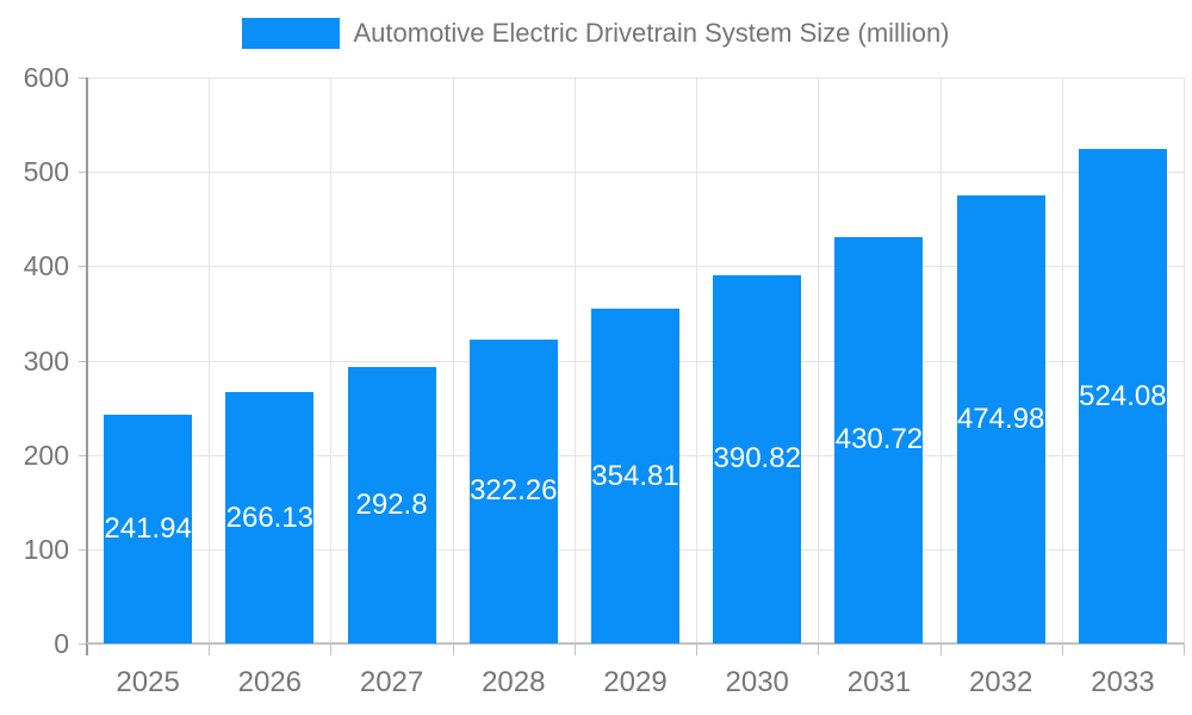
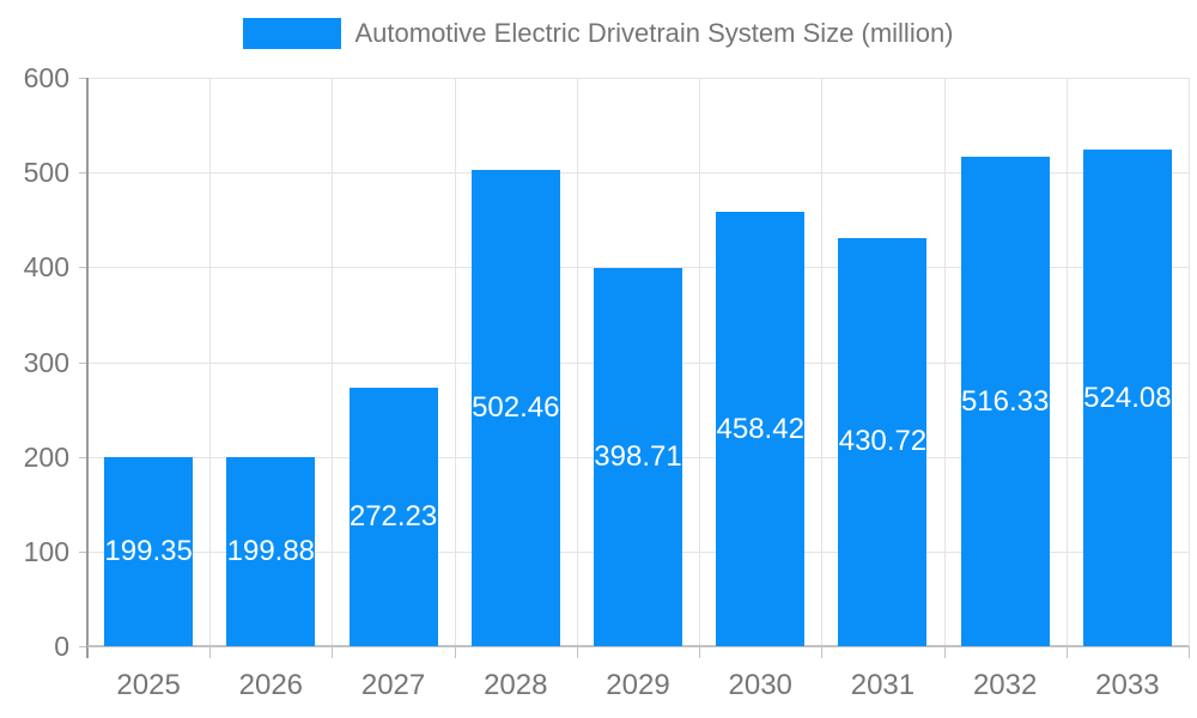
2025: 241.94 -> 199.35
2026: 266.13 -> 199.88
2027: 292.8 -> 272.23
2028: 322.26 -> 502.46
2029: 354.81 -> 398.71
2030: 390.82 -> 458.42
2032: 474.98 -> 516.33
